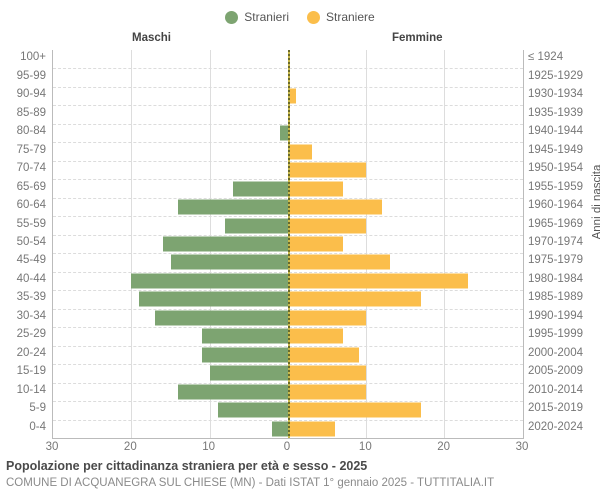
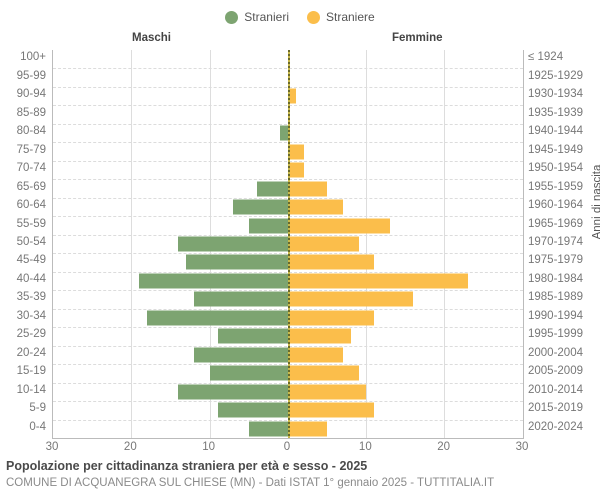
Straniere/75-79: 3 -> 2
Straniere/70-74: 10 -> 2
Stranieri/65-69: 7 -> 4
Straniere/65-69: 7 -> 5
Stranieri/60-64: 14 -> 7
Straniere/60-64: 12 -> 7
Stranieri/55-59: 8 -> 5
Straniere/55-59: 10 -> 13
Stranieri/50-54: 16 -> 14
Straniere/50-54: 7 -> 9
Stranieri/45-49: 15 -> 13
Straniere/45-49: 13 -> 11
Stranieri/40-44: 20 -> 19
Stranieri/35-39: 19 -> 12
Straniere/35-39: 17 -> 16
Stranieri/30-34: 17 -> 18
Straniere/30-34: 10 -> 11
Stranieri/25-29: 11 -> 9
Straniere/25-29: 7 -> 8
Stranieri/20-24: 11 -> 12
Straniere/20-24: 9 -> 7
Straniere/15-19: 10 -> 9
Straniere/5-9: 17 -> 11
Stranieri/0-4: 2 -> 5
Straniere/0-4: 6 -> 5
